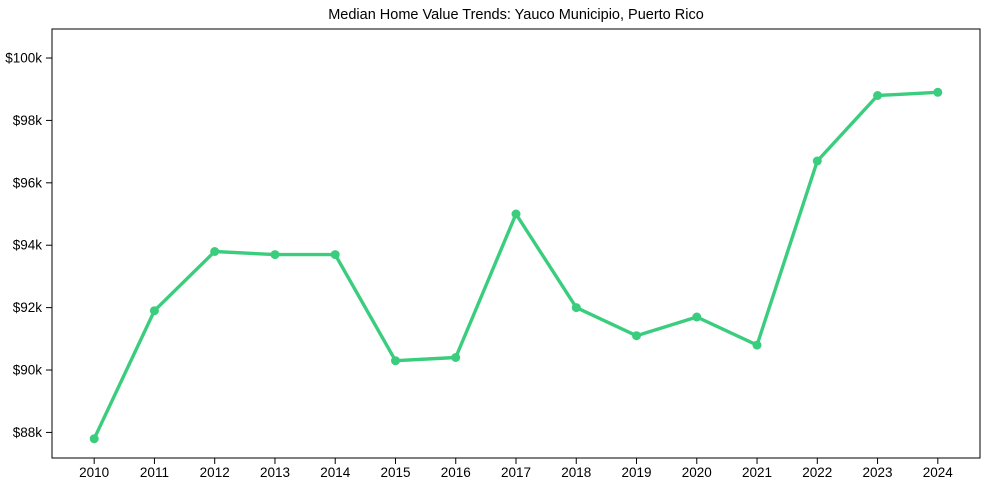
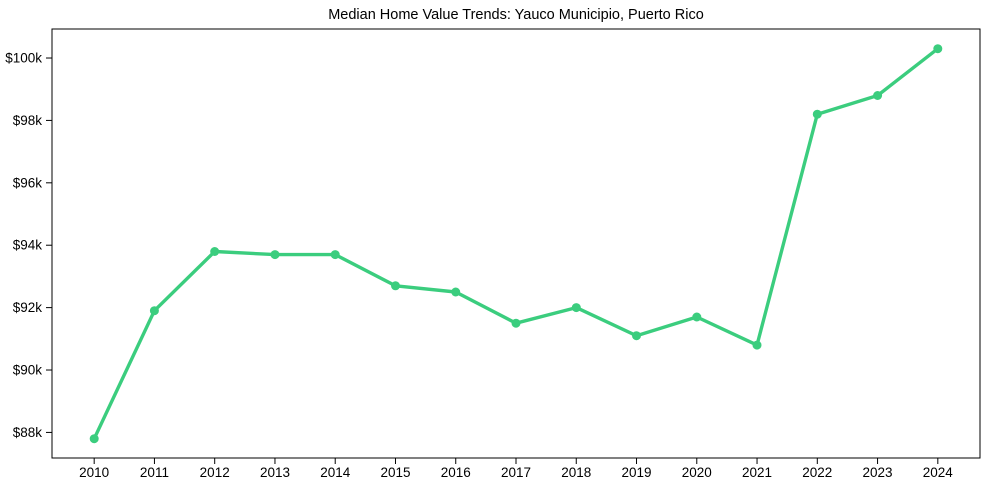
2015: $90.3k -> $92.7k
2016: $90.4k -> $92.5k
2017: $95.0k -> $91.5k
2022: $96.7k -> $98.2k
2024: $98.9k -> $100.3k
